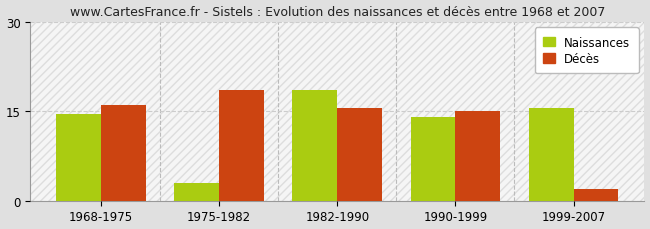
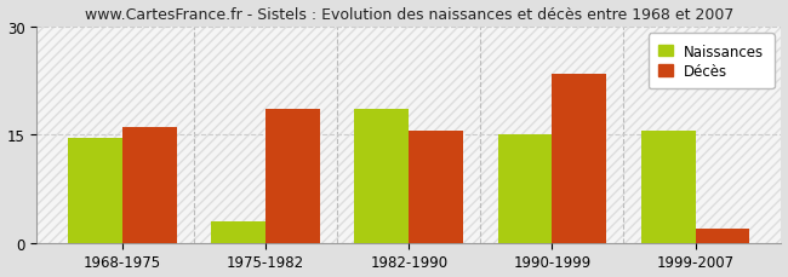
Naissances/1990-1999: 14.0 -> 15.0
Décès/1990-1999: 15.0 -> 23.4
